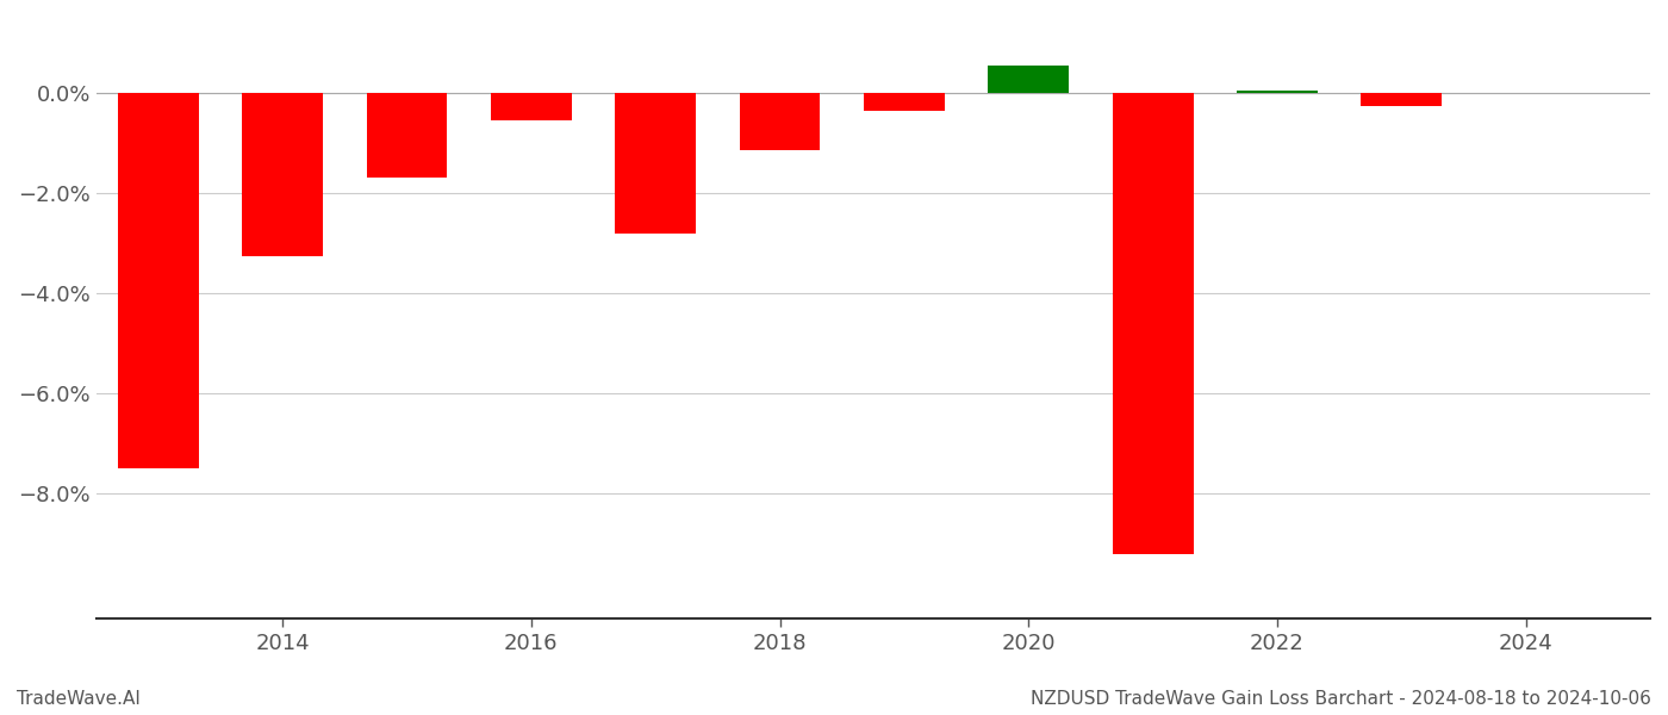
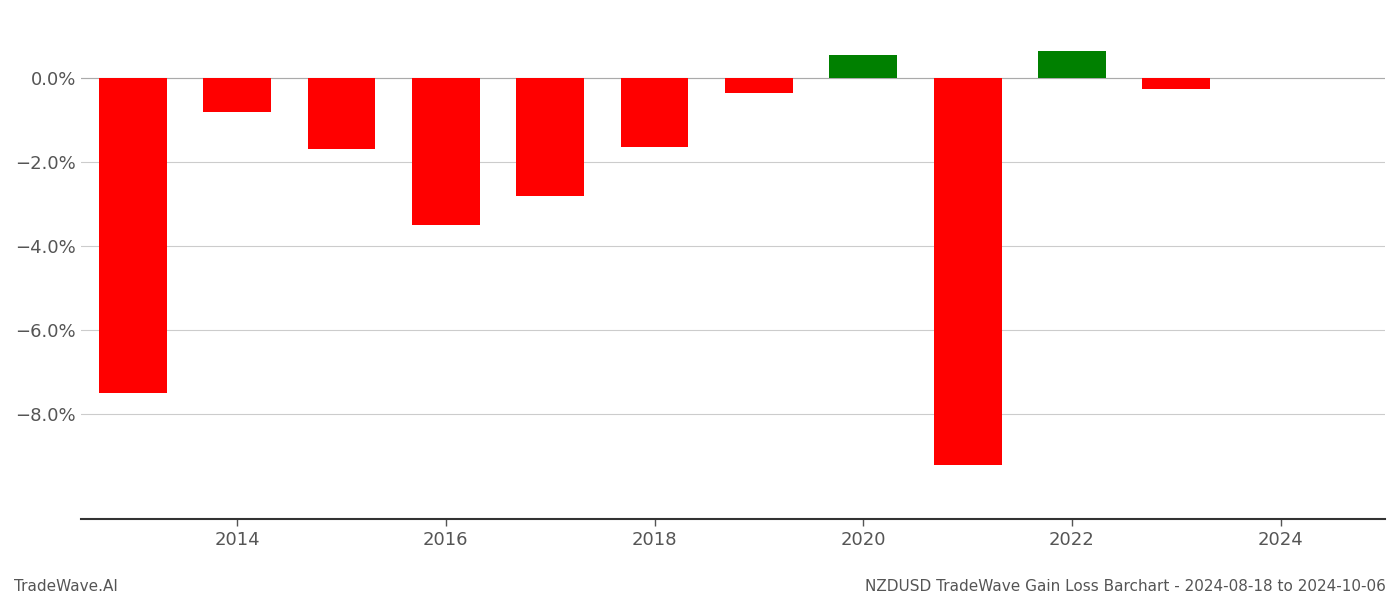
2014: -3.25% -> -0.80%
2016: -0.55% -> -3.50%
2018: -1.15% -> -1.65%
2022: 0.05% -> 0.65%
